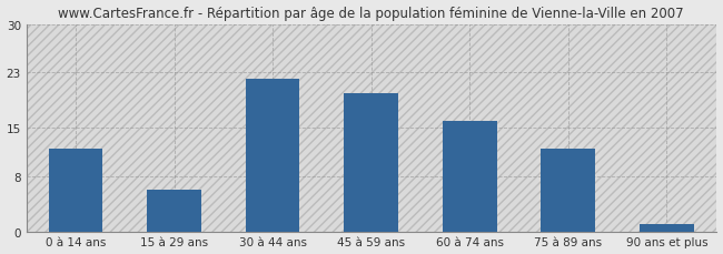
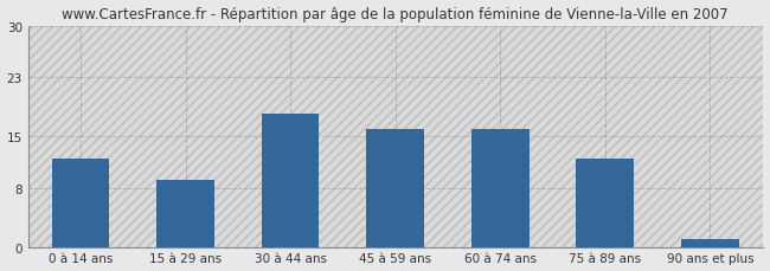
15 à 29 ans: 6 -> 9
30 à 44 ans: 22 -> 18
45 à 59 ans: 20 -> 16
